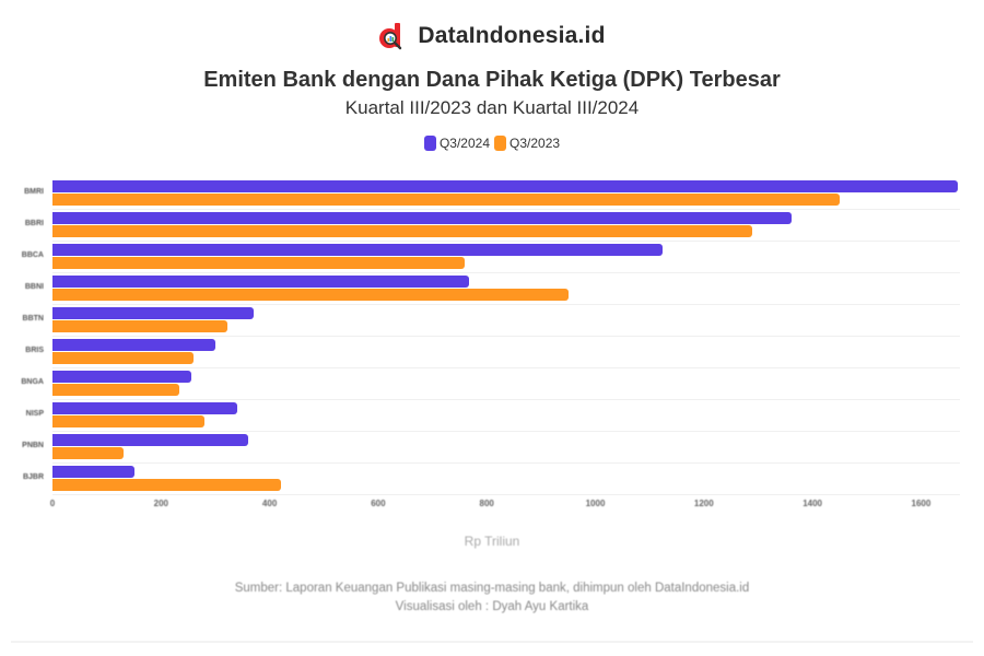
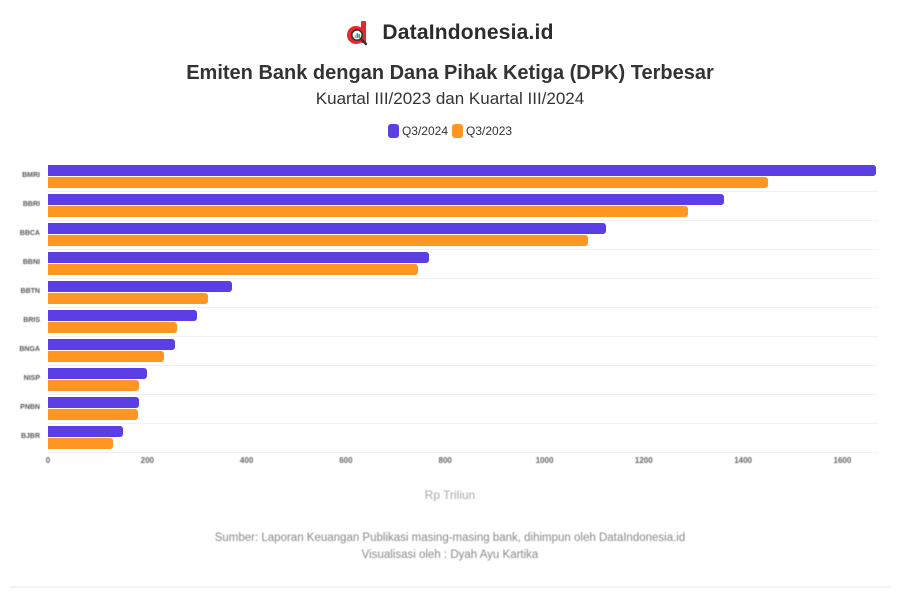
Q3/2023/BBCA: 760 -> 1090
Q3/2023/BBNI: 950 -> 740
Q3/2024/NISP: 340 -> 200
Q3/2023/NISP: 280 -> 180
Q3/2024/PNBN: 360 -> 180
Q3/2023/PNBN: 130 -> 180
Q3/2023/BJBR: 420 -> 130
